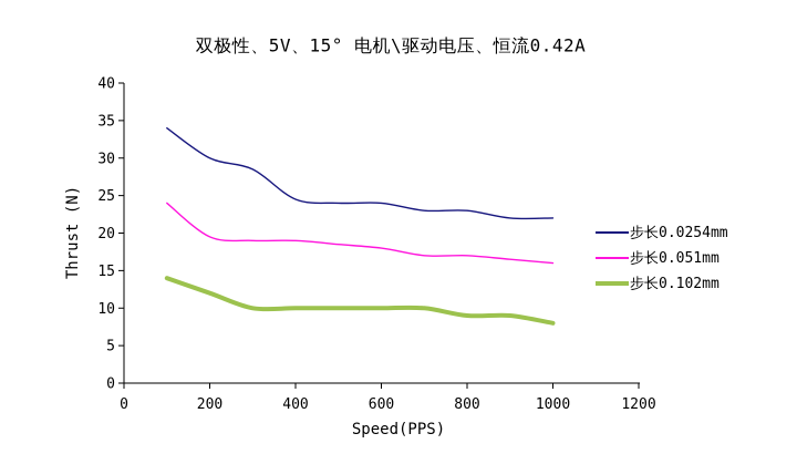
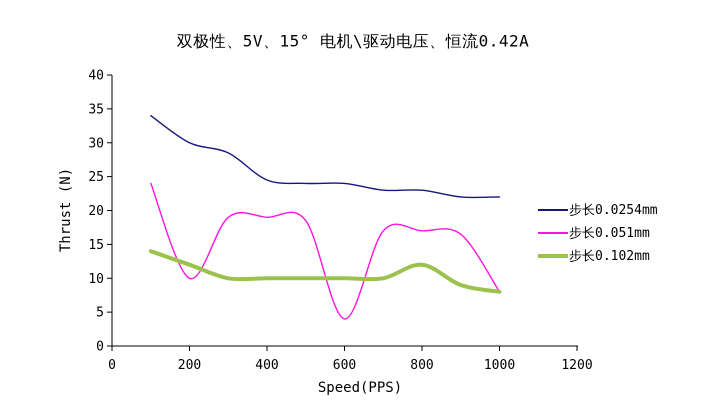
步长0.051mm/200: 20 -> 10
步长0.051mm/600: 18 -> 4
步长0.102mm/800: 9 -> 12
步长0.051mm/1000: 16 -> 8
